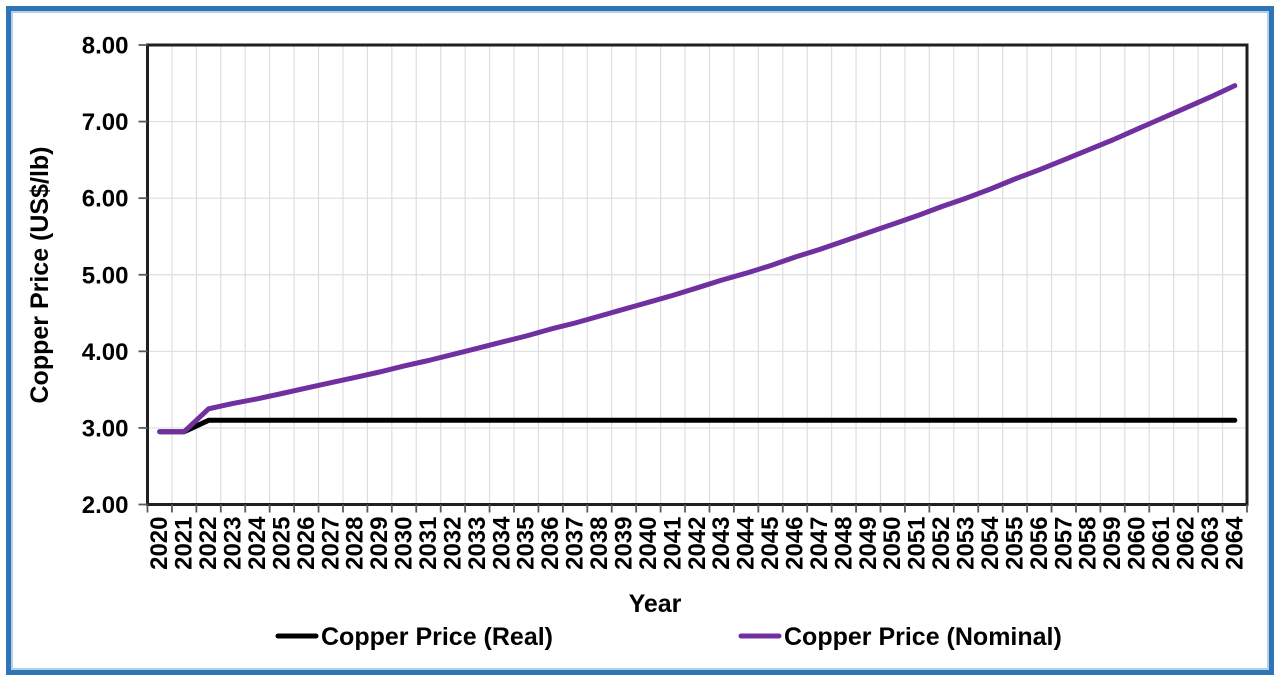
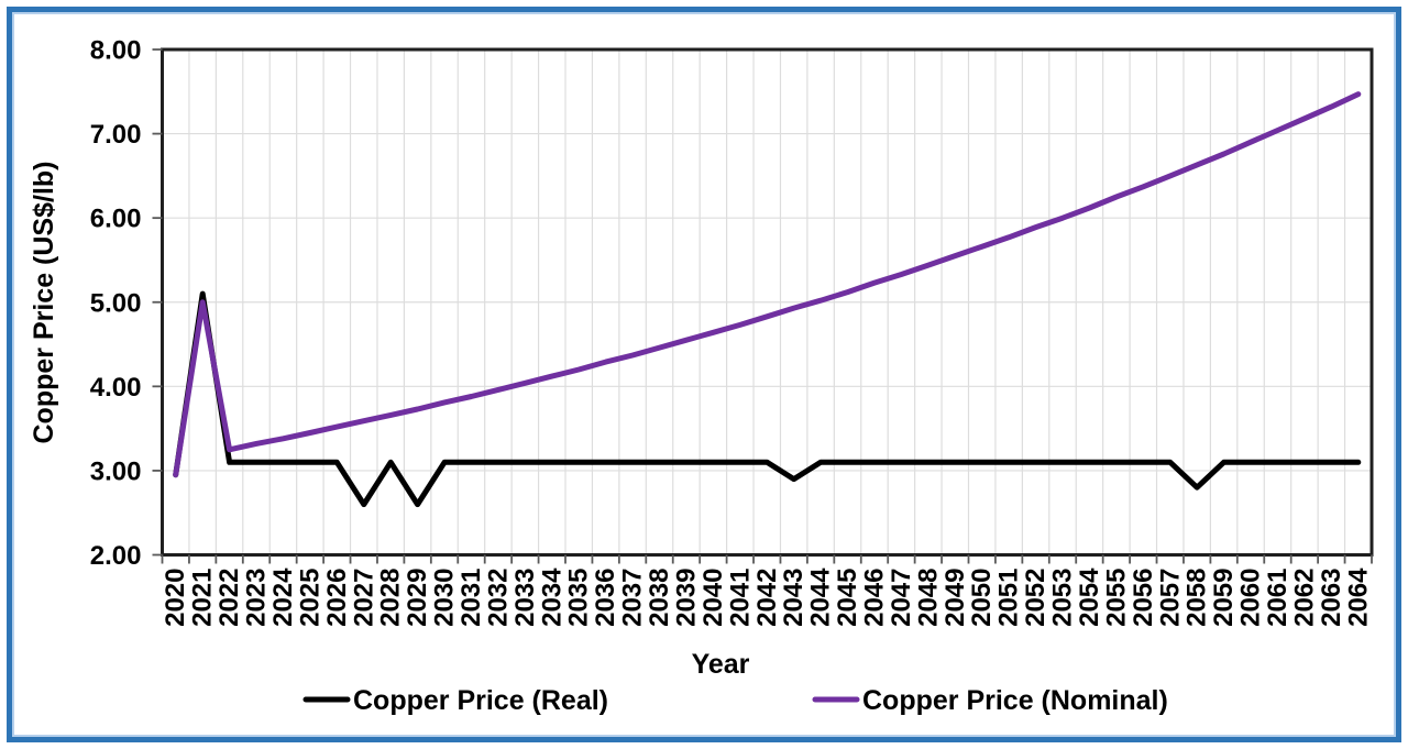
Copper Price (Real)/2021: 3.0 -> 5.1
Copper Price (Nominal)/2021: 3.0 -> 5.0
Copper Price (Real)/2027: 3.1 -> 2.6
Copper Price (Real)/2029: 3.1 -> 2.6
Copper Price (Real)/2043: 3.1 -> 2.9
Copper Price (Real)/2058: 3.1 -> 2.8
